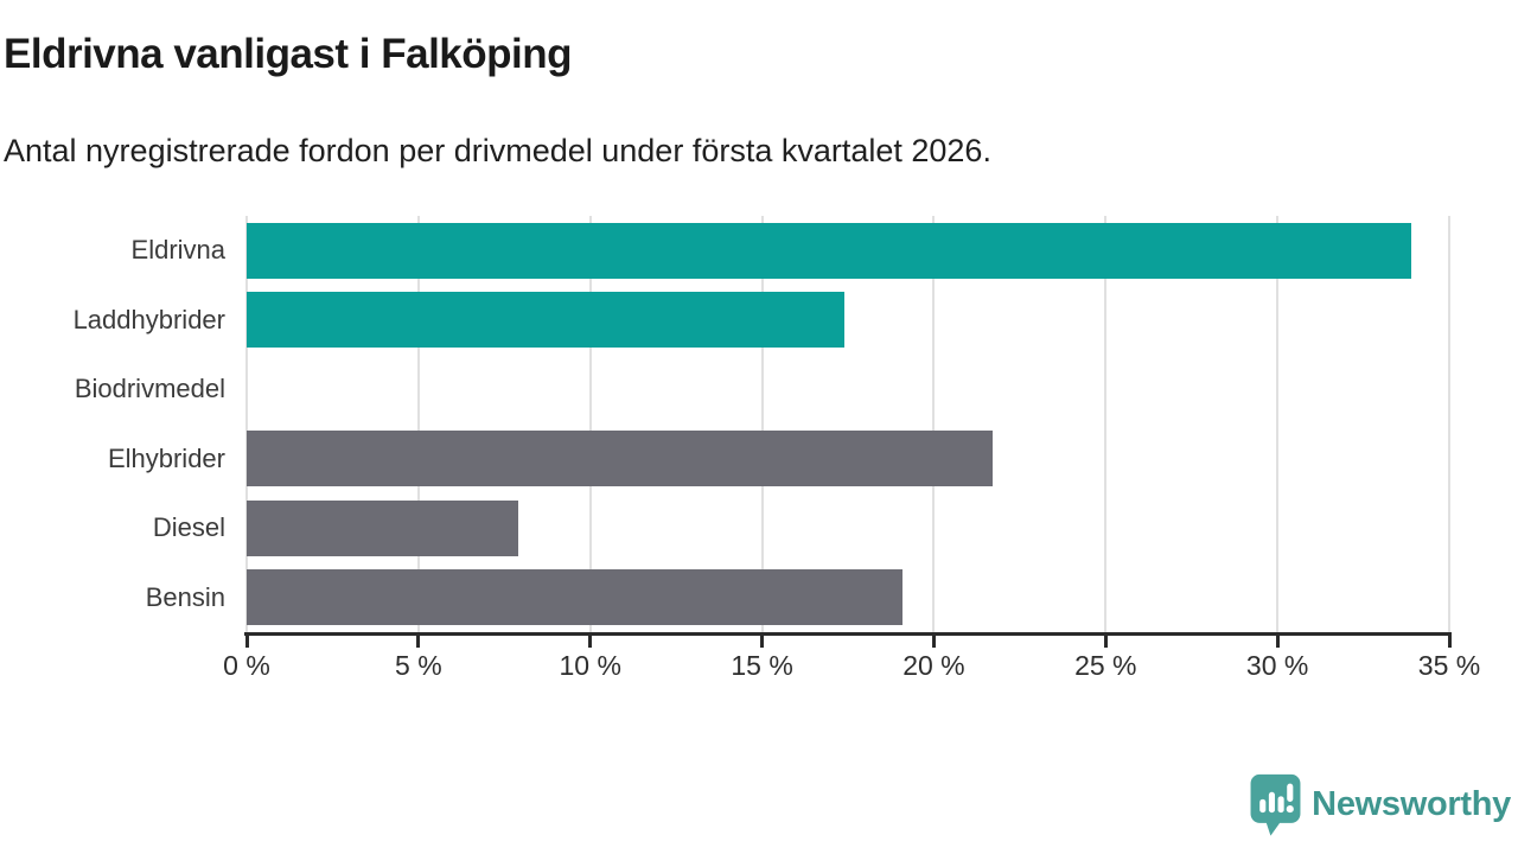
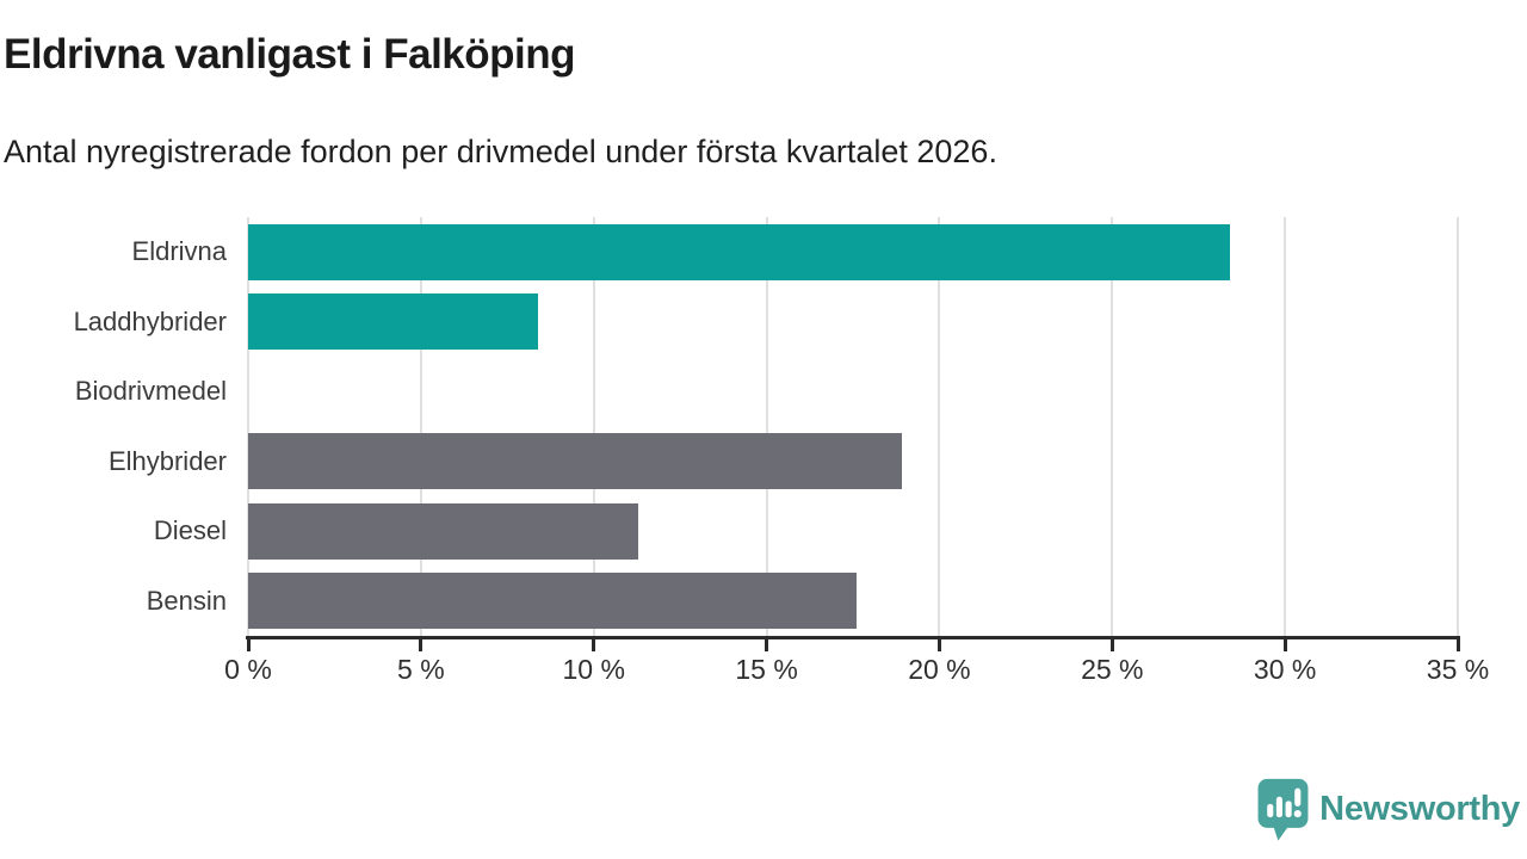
Eldrivna: 33.9% -> 28.4%
Laddhybrider: 17.4% -> 8.4%
Elhybrider: 21.7% -> 18.9%
Diesel: 7.9% -> 11.3%
Bensin: 19.1% -> 17.6%
